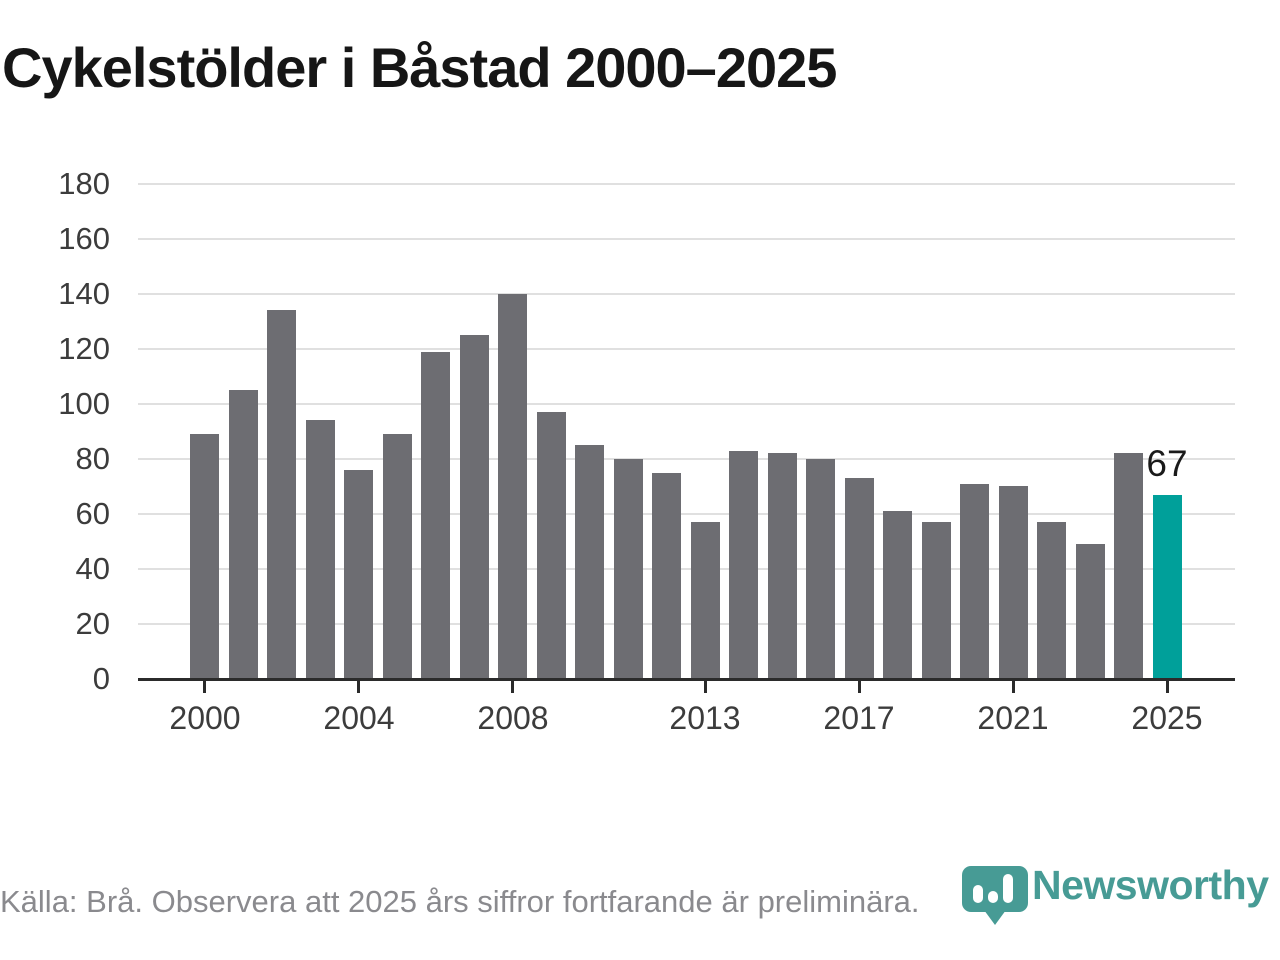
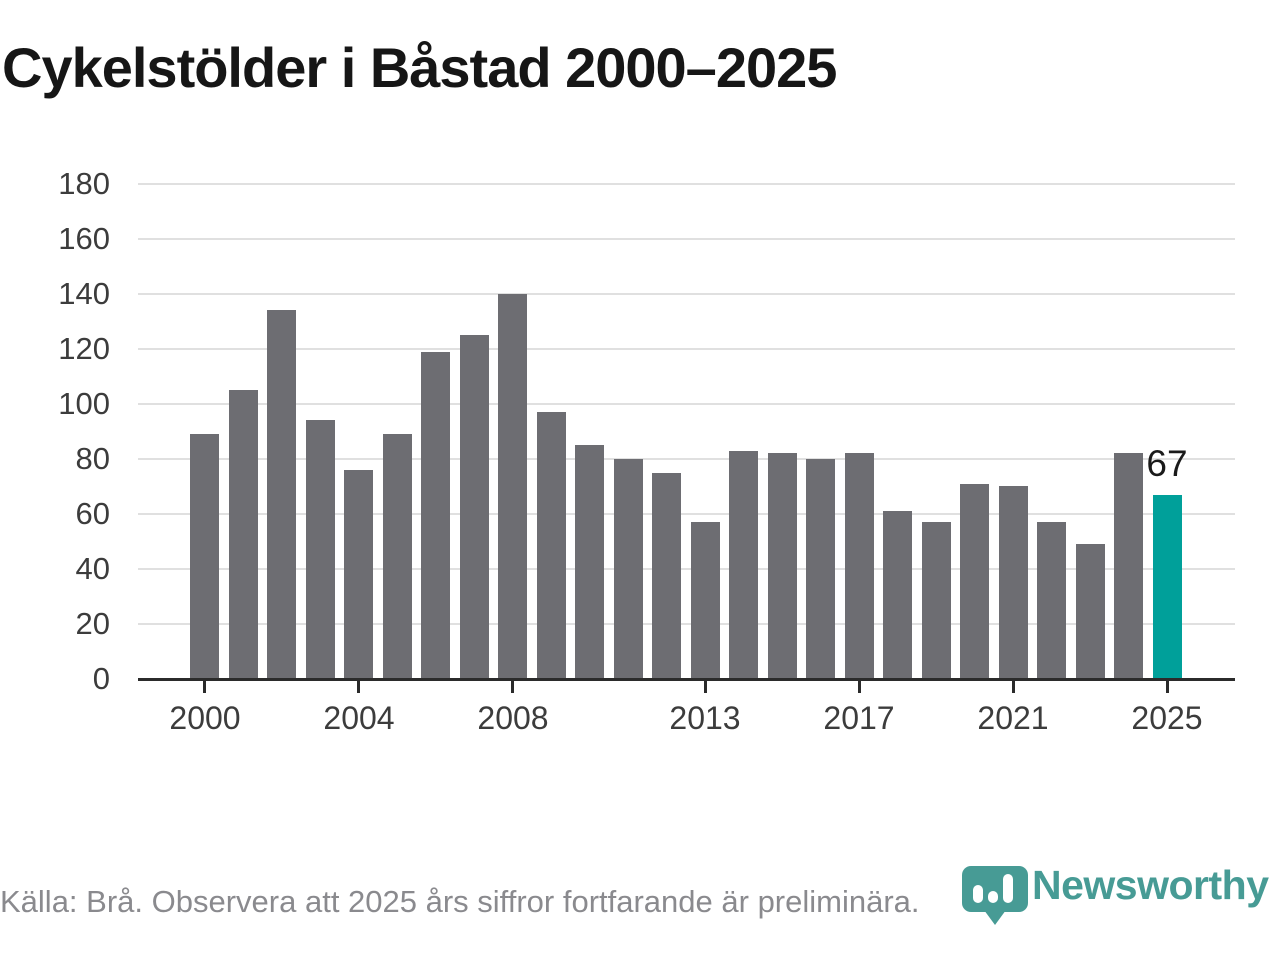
2017: 73 -> 82
